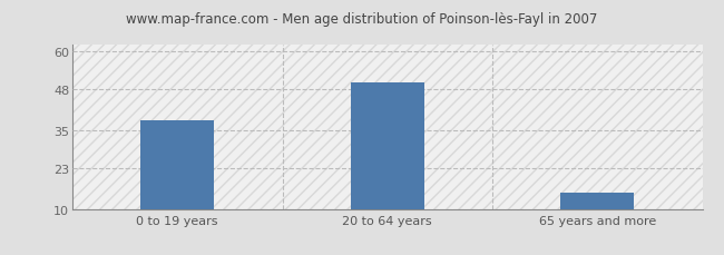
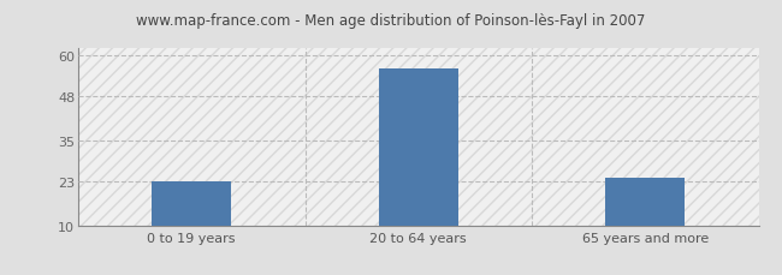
0 to 19 years: 38 -> 23
20 to 64 years: 50 -> 56
65 years and more: 15 -> 24
